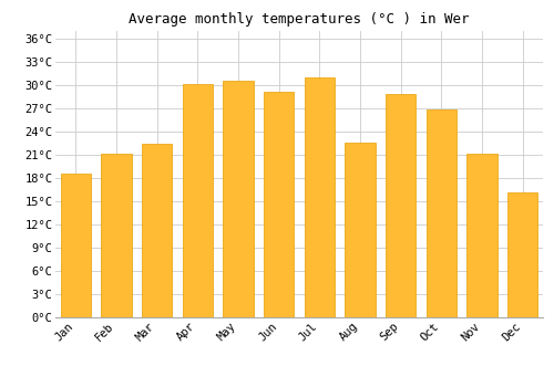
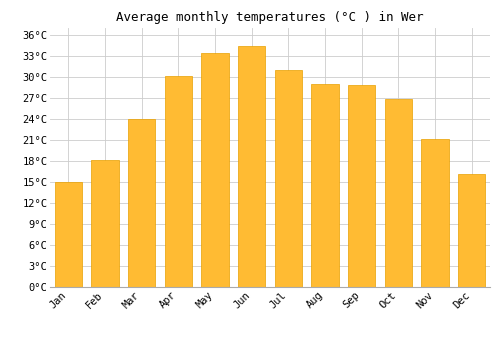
Jan: 18.6°C -> 15.0°C
Feb: 21.2°C -> 18.2°C
Mar: 22.4°C -> 24.0°C
May: 30.6°C -> 33.5°C
Jun: 29.2°C -> 34.5°C
Aug: 22.6°C -> 29.0°C
